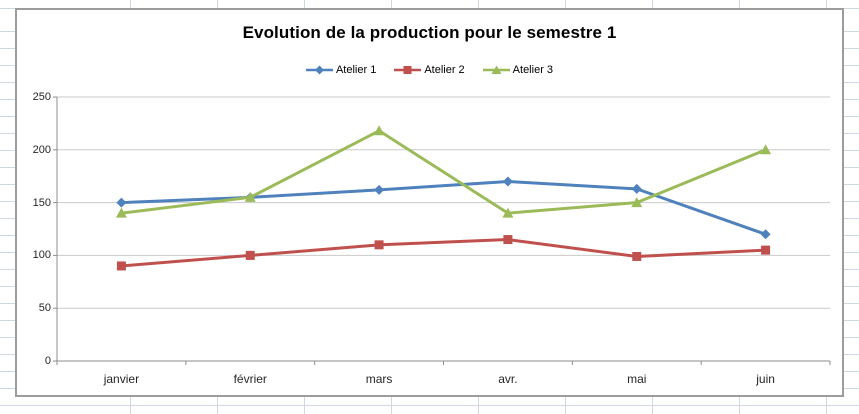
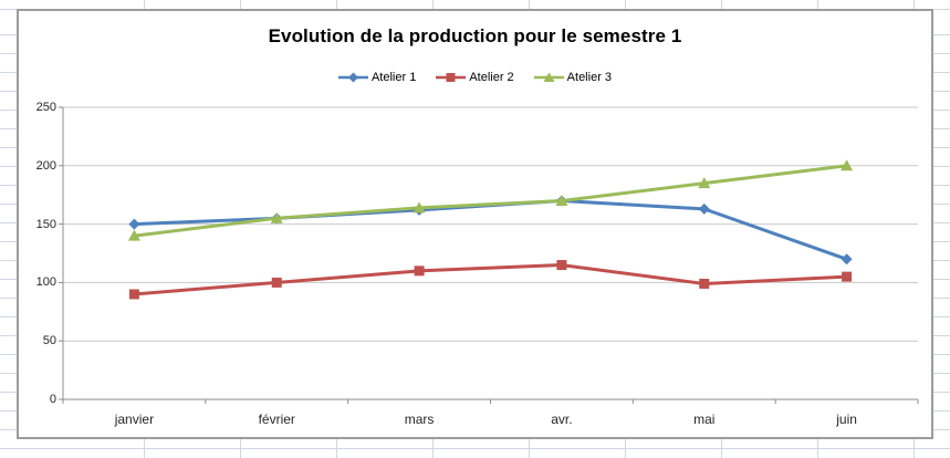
Atelier 3/mars: 218 -> 164
Atelier 3/avr.: 140 -> 170
Atelier 3/mai: 150 -> 185
